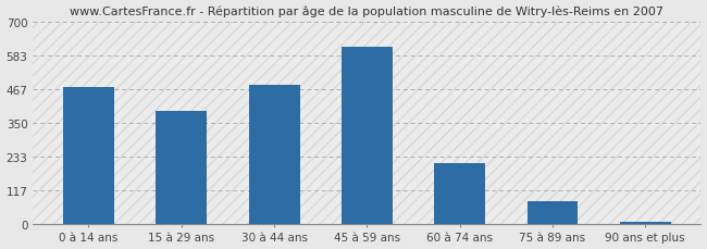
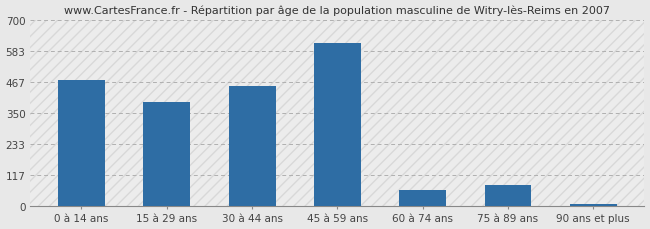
30 à 44 ans: 480 -> 450
60 à 74 ans: 210 -> 60
